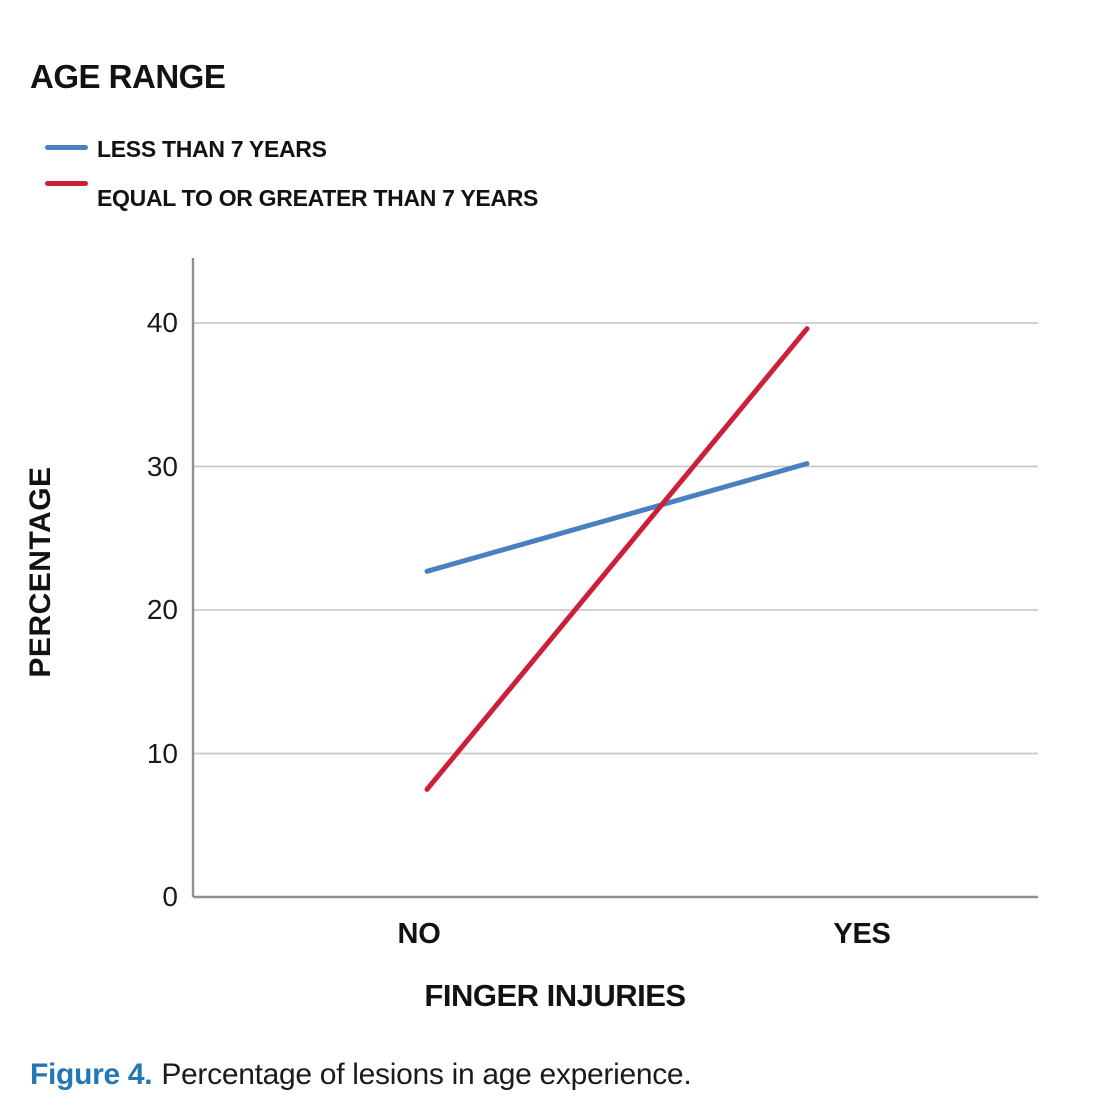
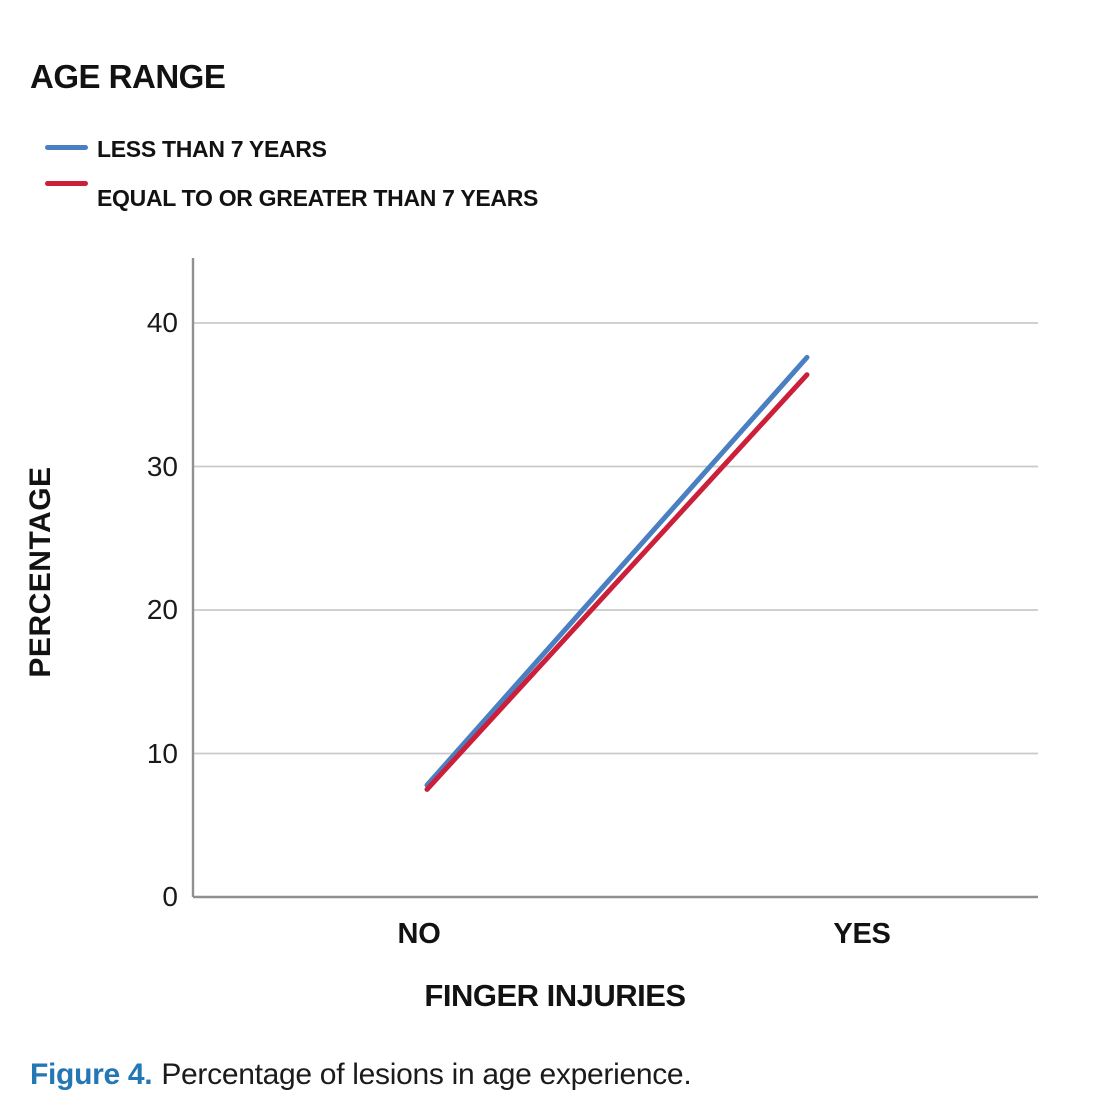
LESS THAN 7 YEARS/NO: 22.7 -> 7.8
LESS THAN 7 YEARS/YES: 30.2 -> 37.6
EQUAL TO OR GREATER THAN 7 YEARS/YES: 39.6 -> 36.4
